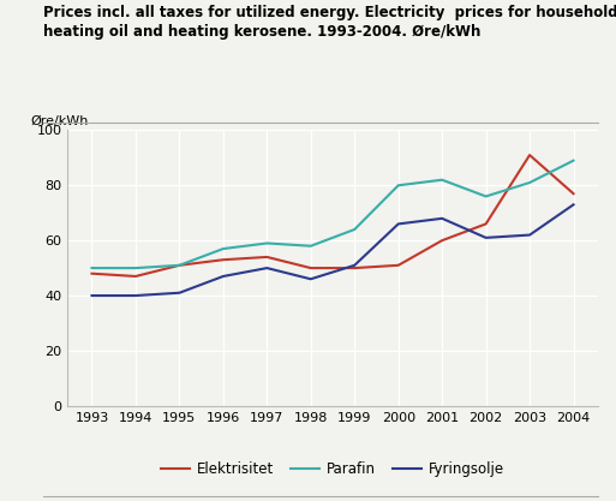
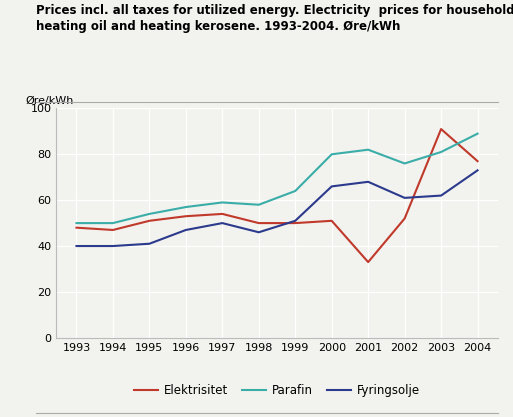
Parafin/1995: 51 -> 54
Elektrisitet/2001: 60 -> 33
Elektrisitet/2002: 66 -> 52
